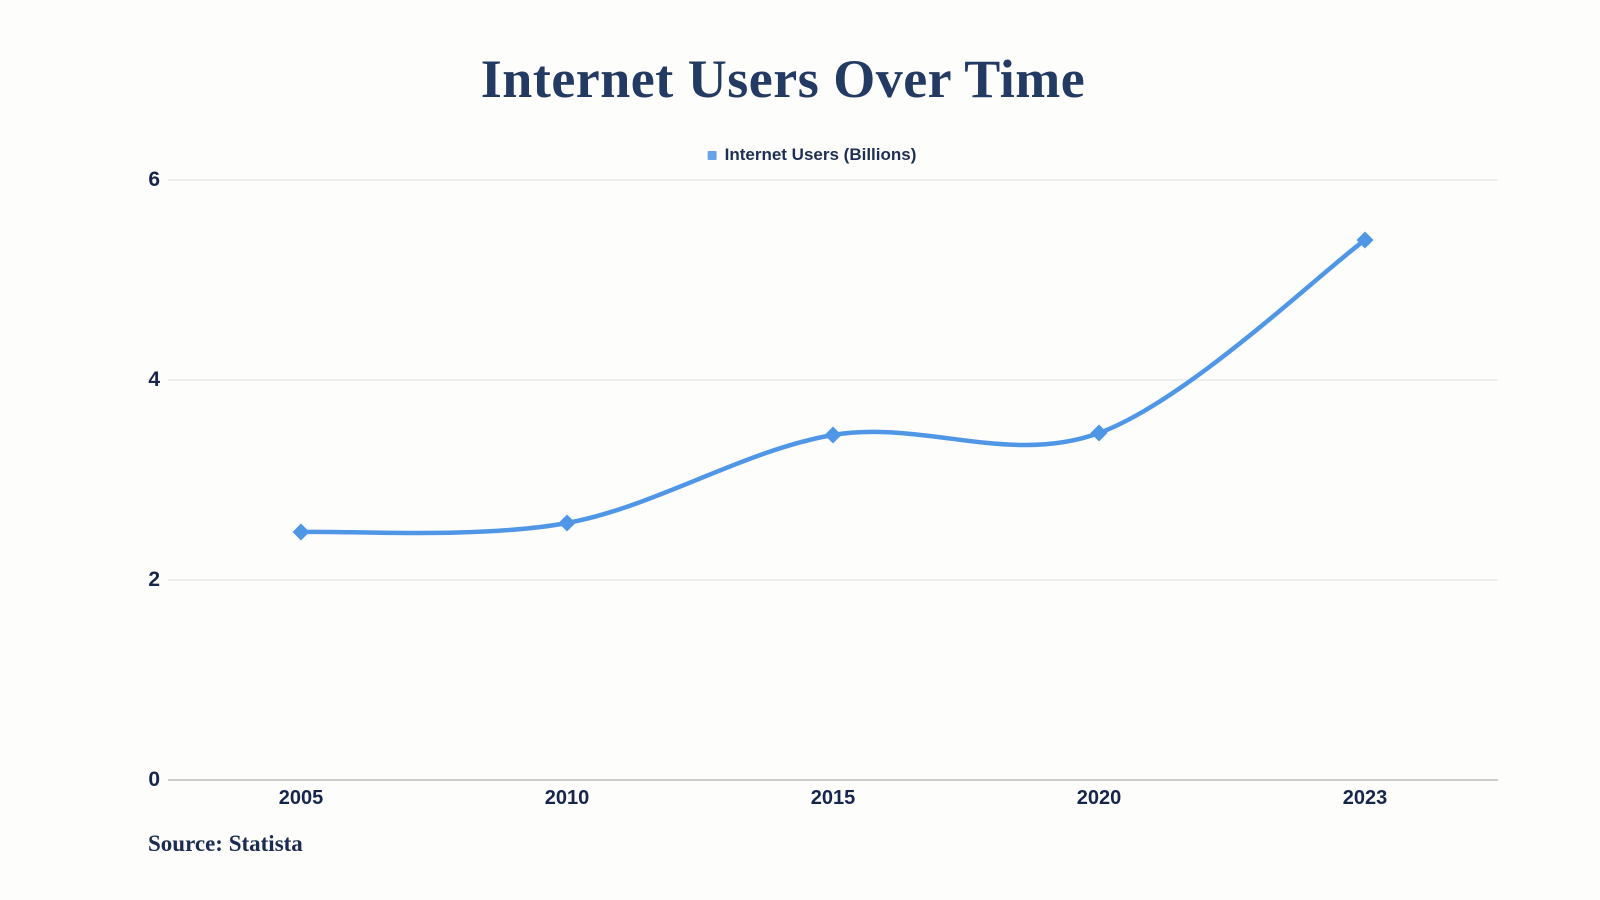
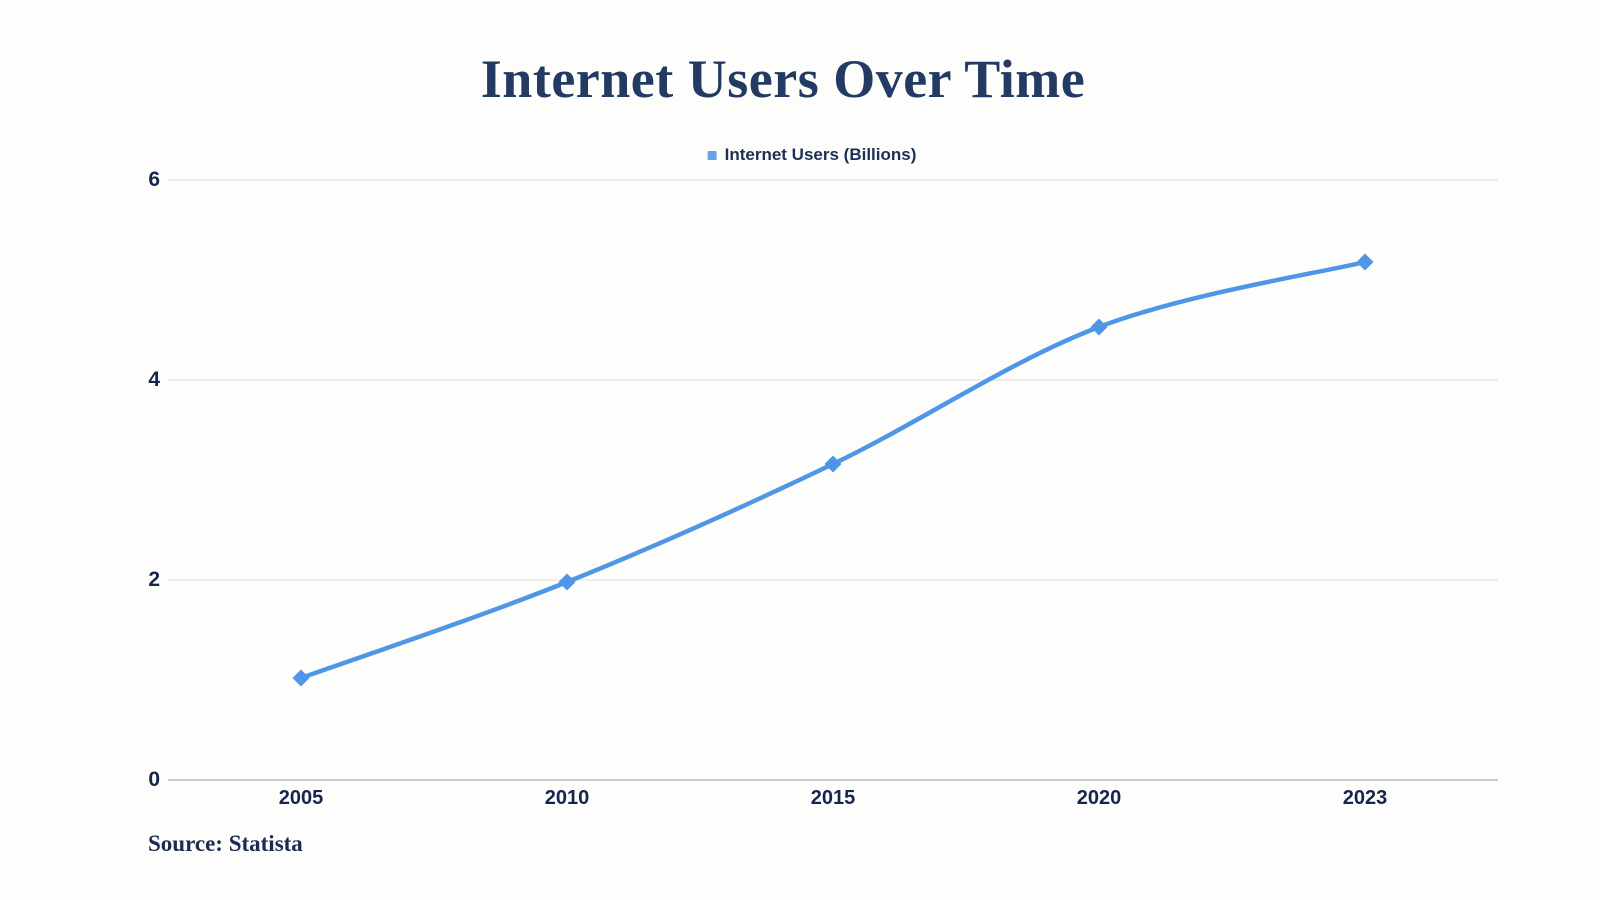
2005: 2.48 -> 1.02
2010: 2.57 -> 1.98
2015: 3.45 -> 3.16
2020: 3.47 -> 4.53
2023: 5.40 -> 5.18
